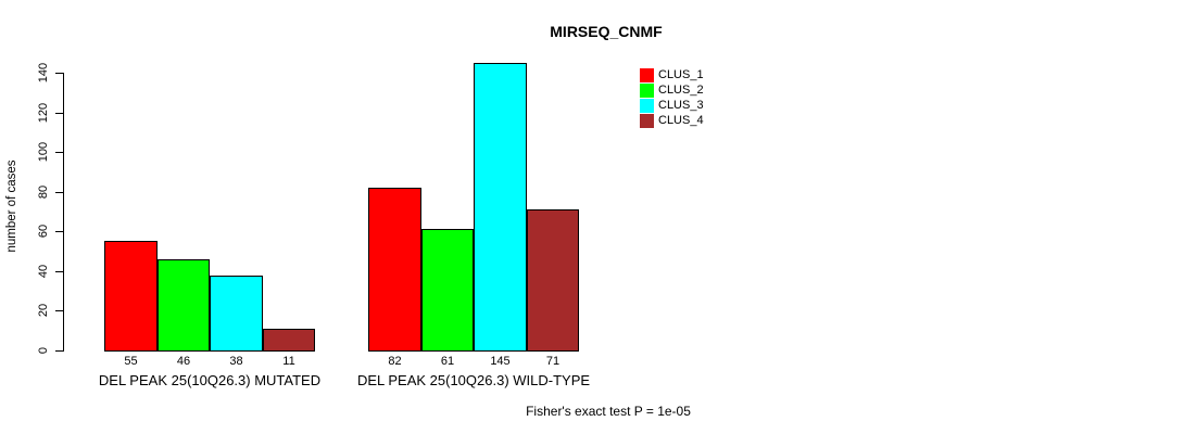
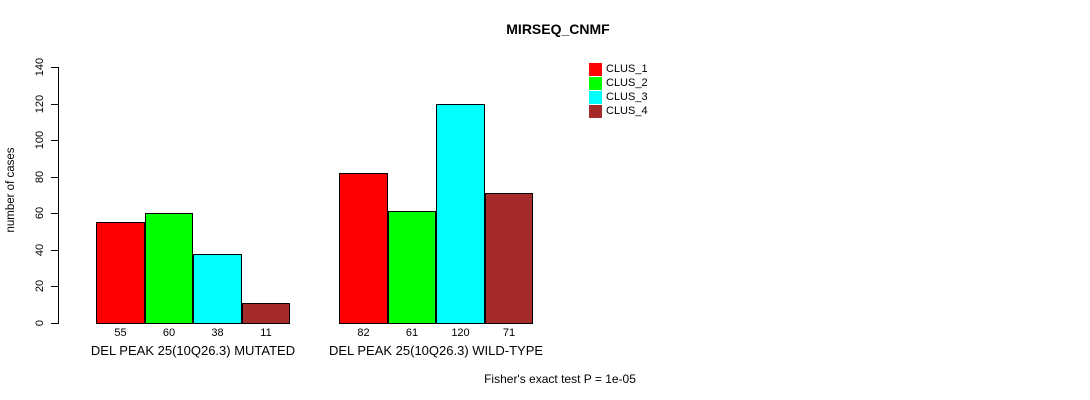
CLUS_2/DEL PEAK 25(10Q26.3) MUTATED: 46 -> 60
CLUS_3/DEL PEAK 25(10Q26.3) WILD-TYPE: 145 -> 120
